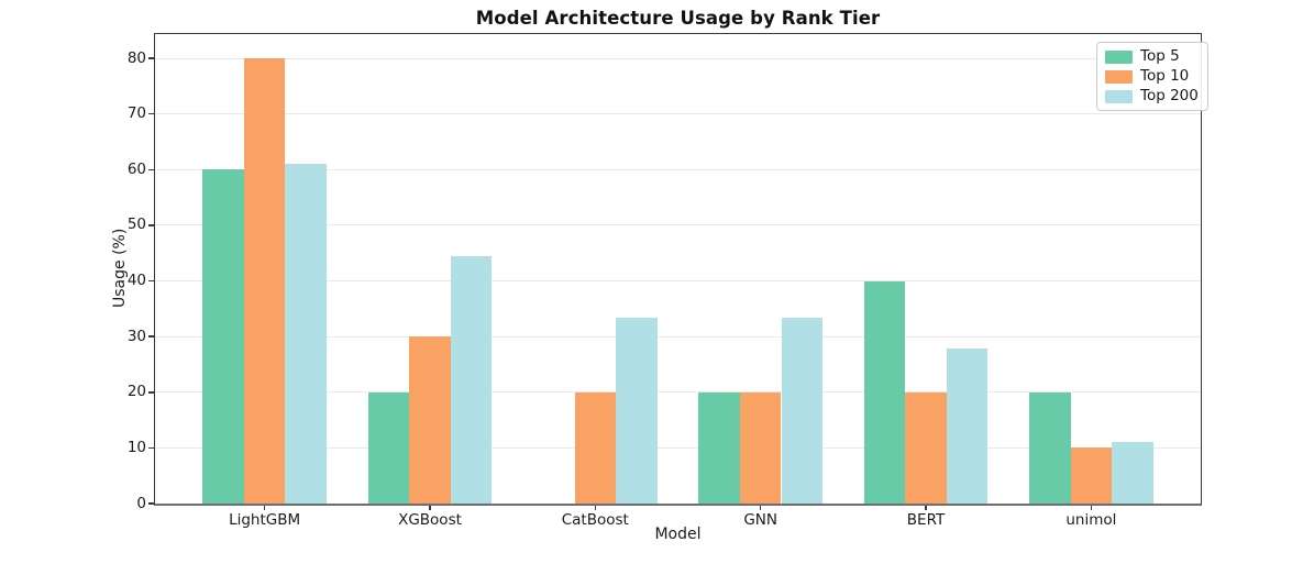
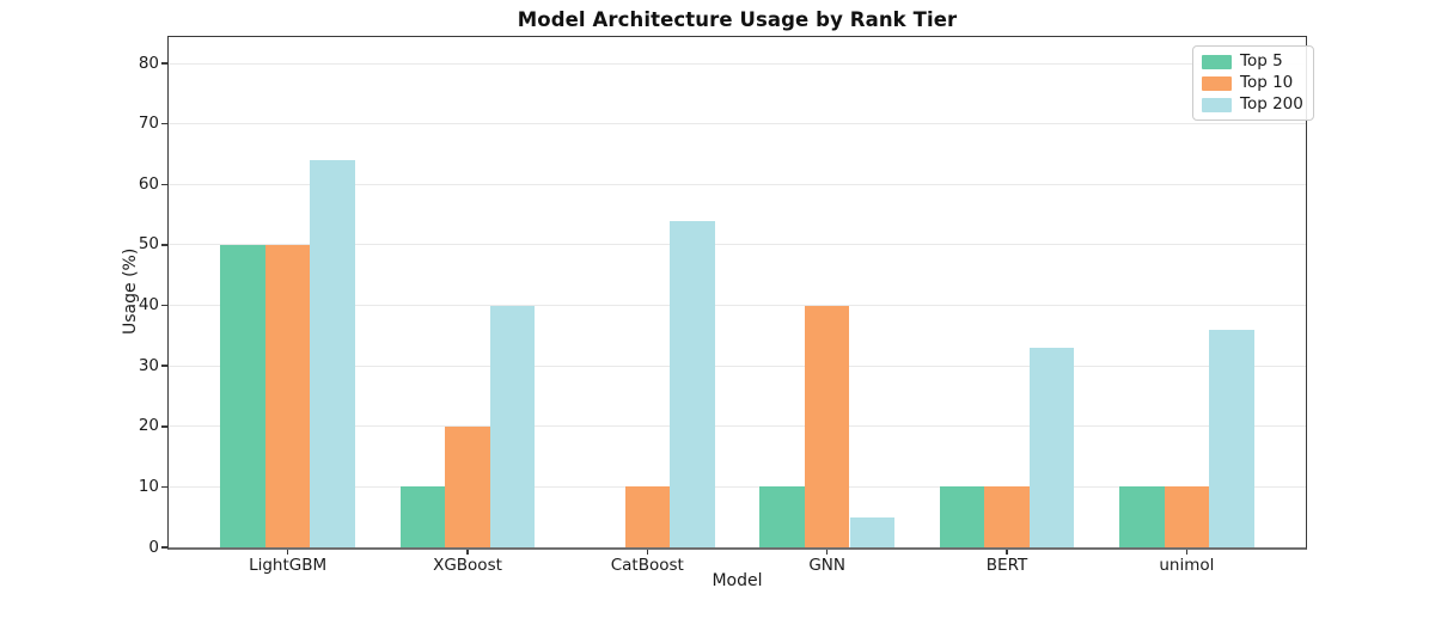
Top 5/LightGBM: 60 -> 50
Top 10/LightGBM: 80 -> 50
Top 200/LightGBM: 61 -> 64
Top 5/XGBoost: 20 -> 10
Top 10/XGBoost: 30 -> 20
Top 200/XGBoost: 44 -> 40
Top 10/CatBoost: 20 -> 10
Top 200/CatBoost: 33 -> 54
Top 5/GNN: 20 -> 10
Top 10/GNN: 20 -> 40
Top 200/GNN: 33 -> 5
Top 5/BERT: 40 -> 10
Top 10/BERT: 20 -> 10
Top 200/BERT: 28 -> 33
Top 5/unimol: 20 -> 10
Top 200/unimol: 11 -> 36
